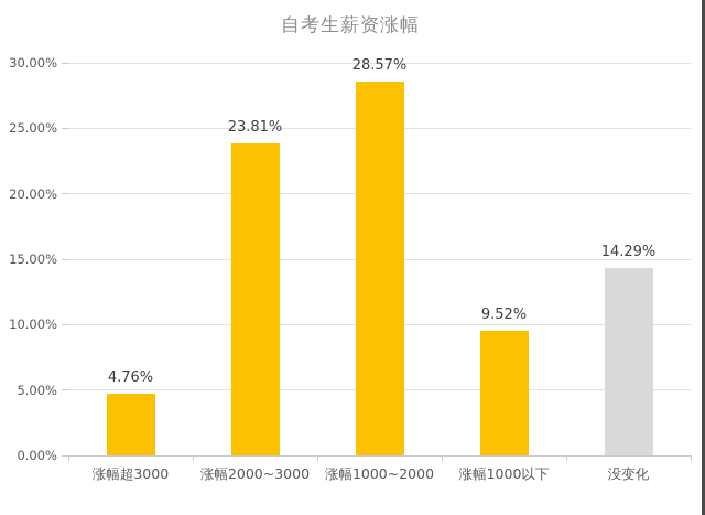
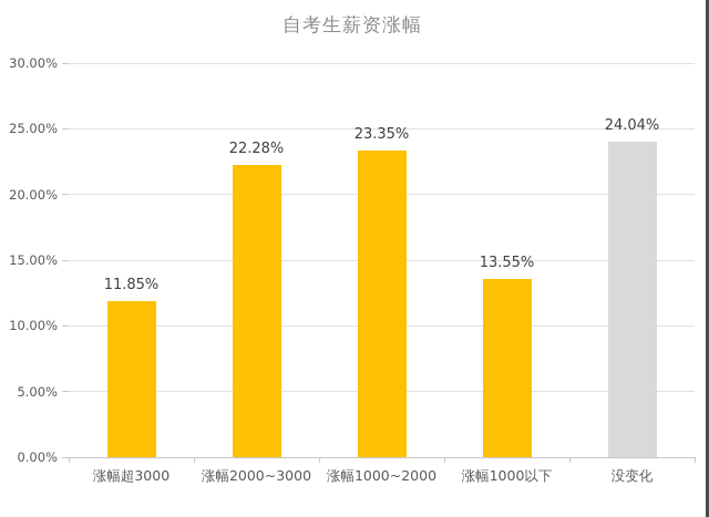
涨幅超3000: 4.76% -> 11.85%
涨幅2000~3000: 23.81% -> 22.28%
涨幅1000~2000: 28.57% -> 23.35%
涨幅1000以下: 9.52% -> 13.55%
没变化: 14.29% -> 24.04%
